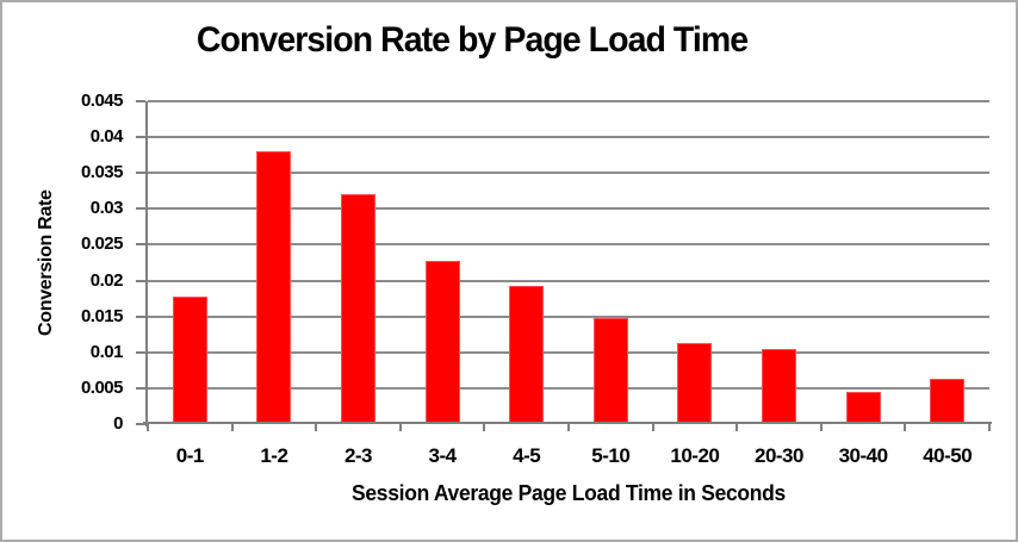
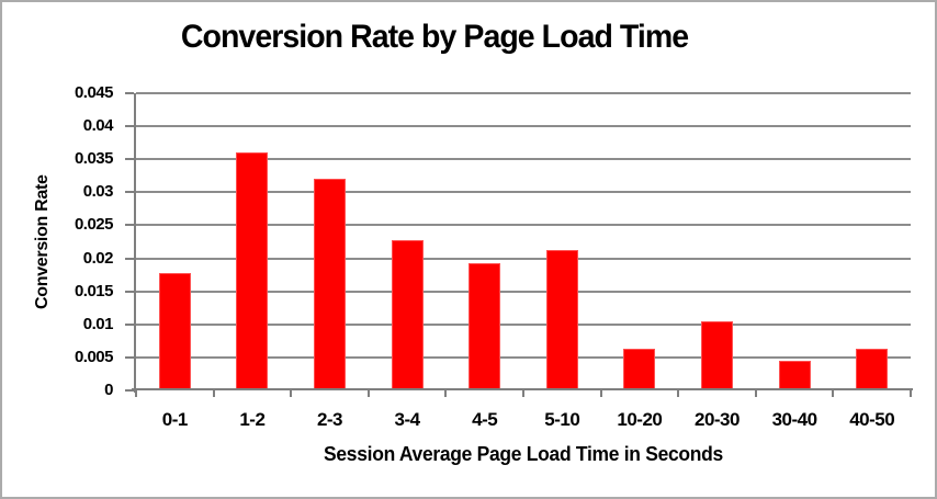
1-2: 0.038 -> 0.036
5-10: 0.015 -> 0.021
10-20: 0.011 -> 0.006
